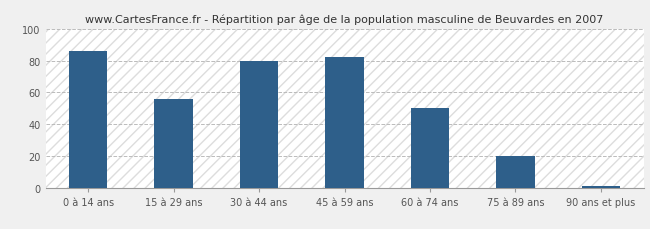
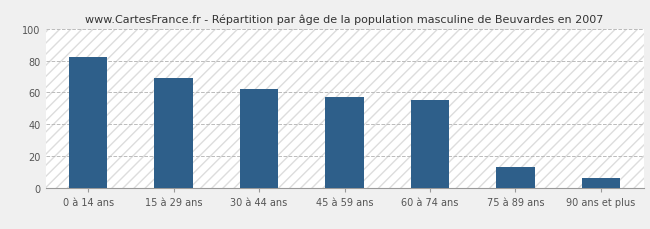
0 à 14 ans: 86 -> 82
15 à 29 ans: 56 -> 69
30 à 44 ans: 80 -> 62
45 à 59 ans: 82 -> 57
60 à 74 ans: 50 -> 55
75 à 89 ans: 20 -> 13
90 ans et plus: 1 -> 6
